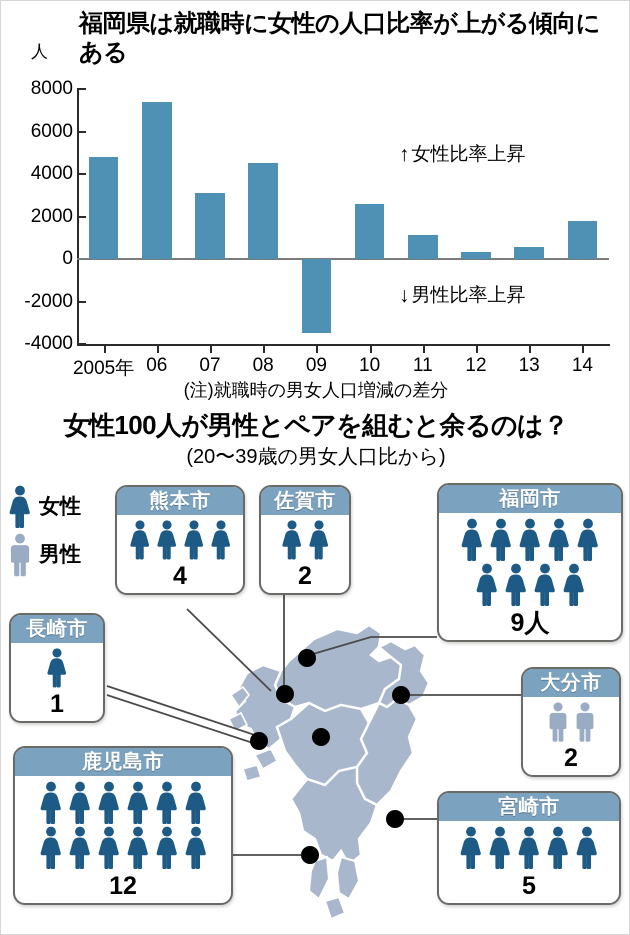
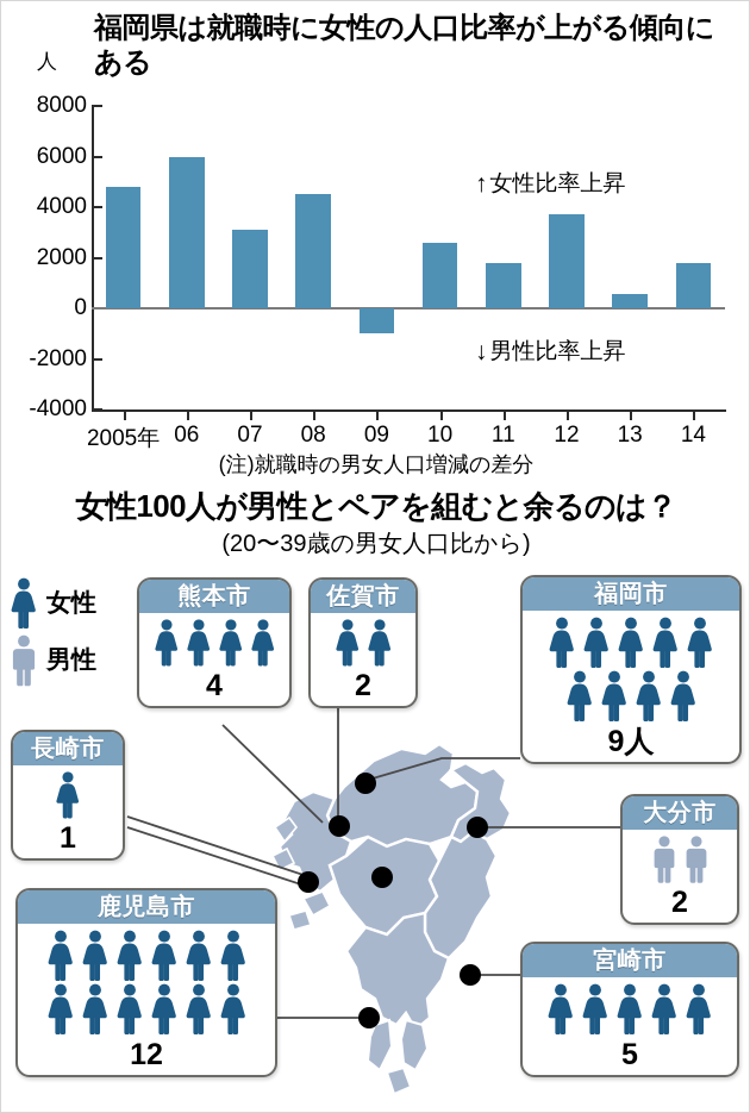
06: 7400 -> 6000
09: -3500 -> -1000
11: 1200 -> 1800
12: 400 -> 3700
